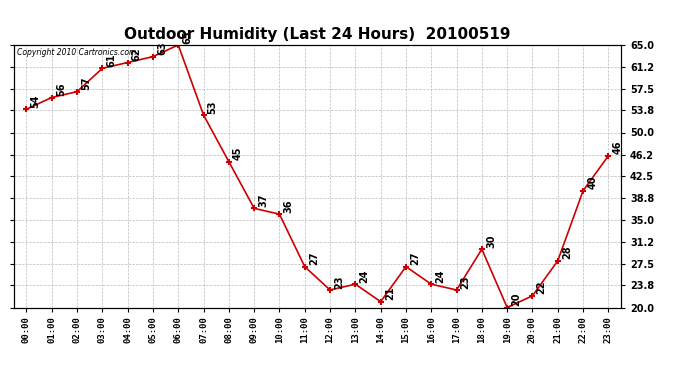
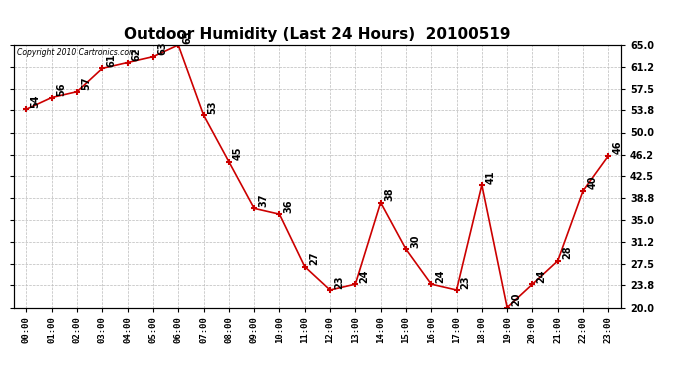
14:00: 21 -> 38
15:00: 27 -> 30
18:00: 30 -> 41
20:00: 22 -> 24
